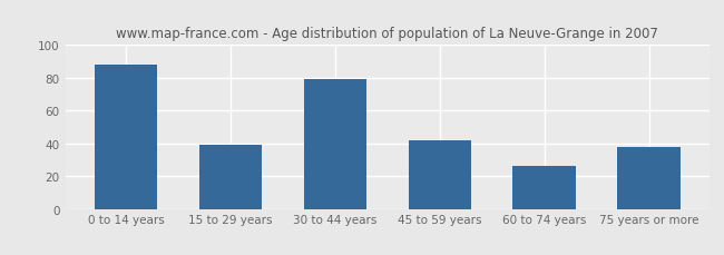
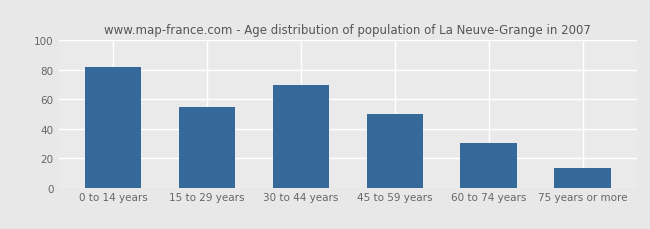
0 to 14 years: 88 -> 82
15 to 29 years: 39 -> 55
30 to 44 years: 79 -> 70
45 to 59 years: 42 -> 50
60 to 74 years: 26 -> 30
75 years or more: 38 -> 13
